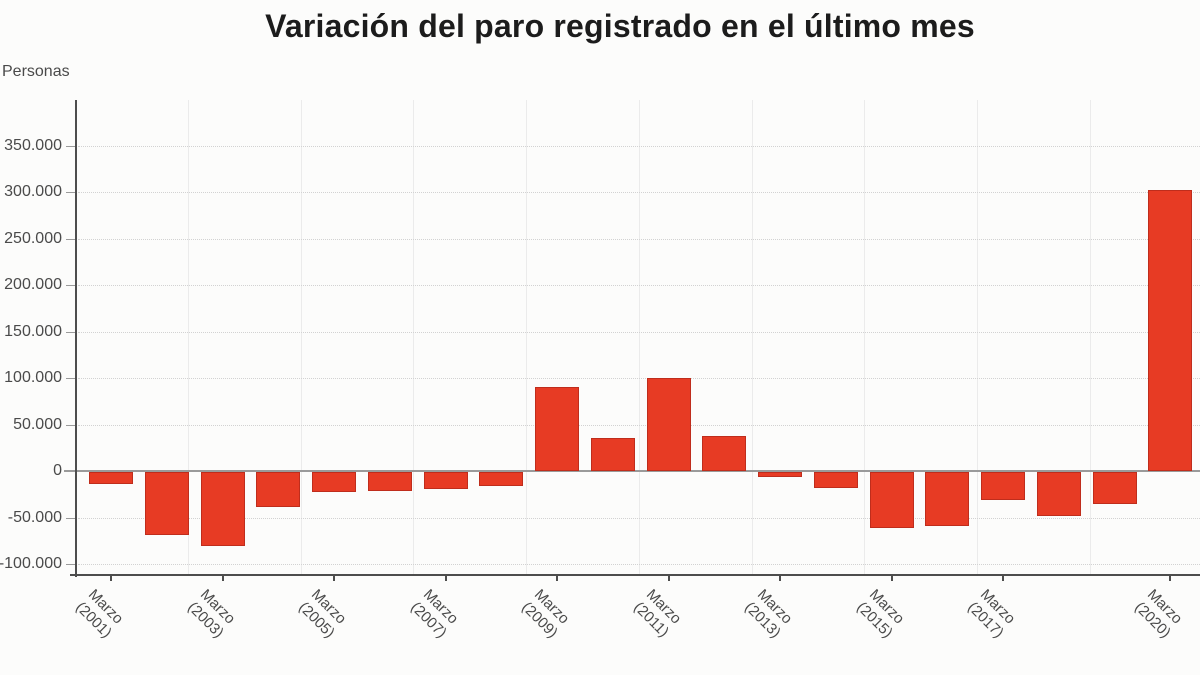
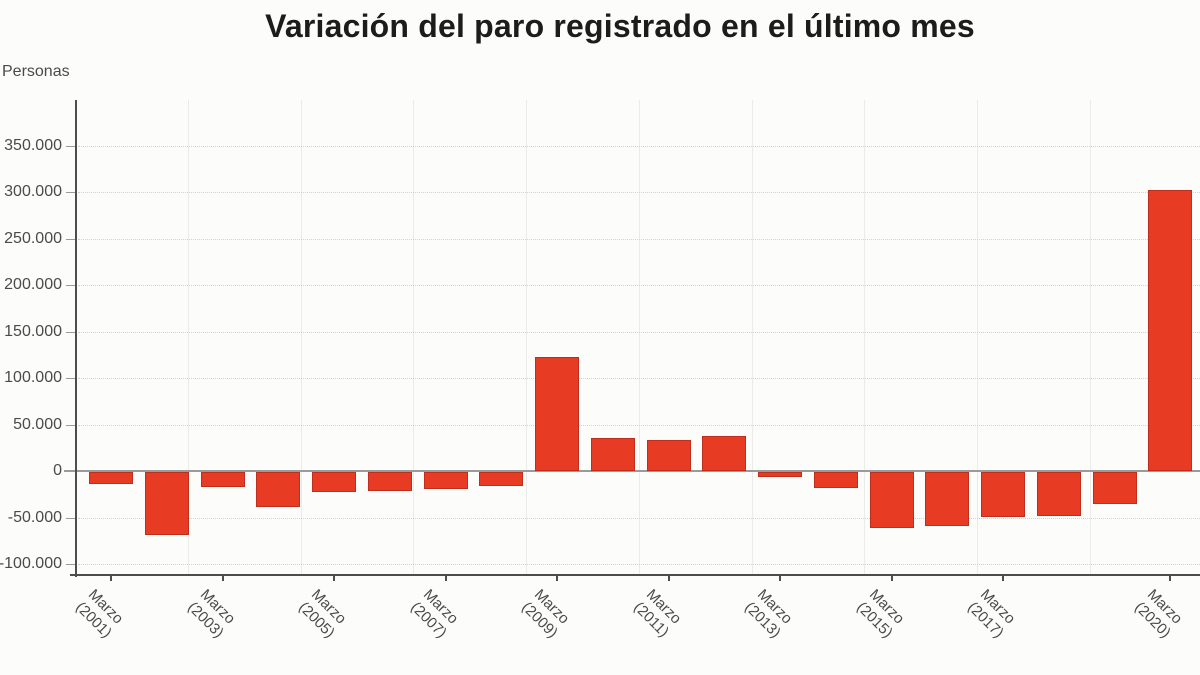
Marzo (2003): -80000 -> -20000
Marzo (2009): 90000 -> 120000
Marzo (2011): 100000 -> 30000
Marzo (2017): -30000 -> -50000
